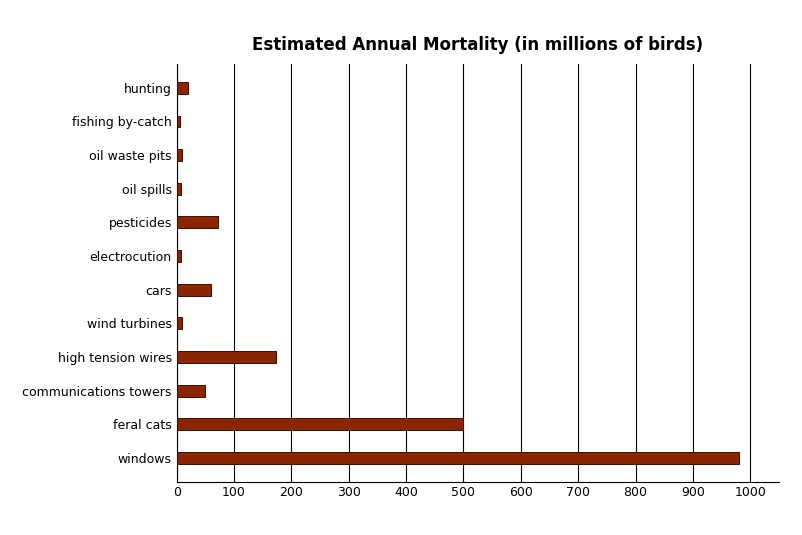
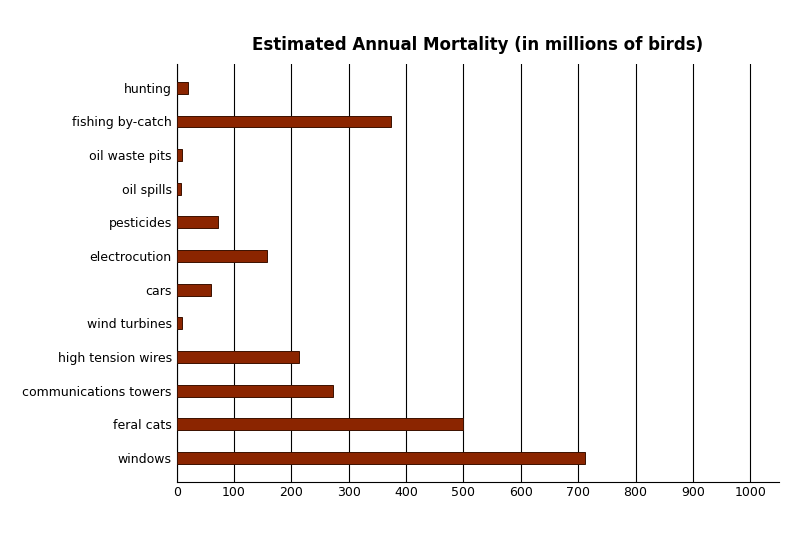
fishing by-catch: 5 -> 374
electrocution: 8 -> 158
high tension wires: 174 -> 214
communications towers: 50 -> 272
windows: 980 -> 712
